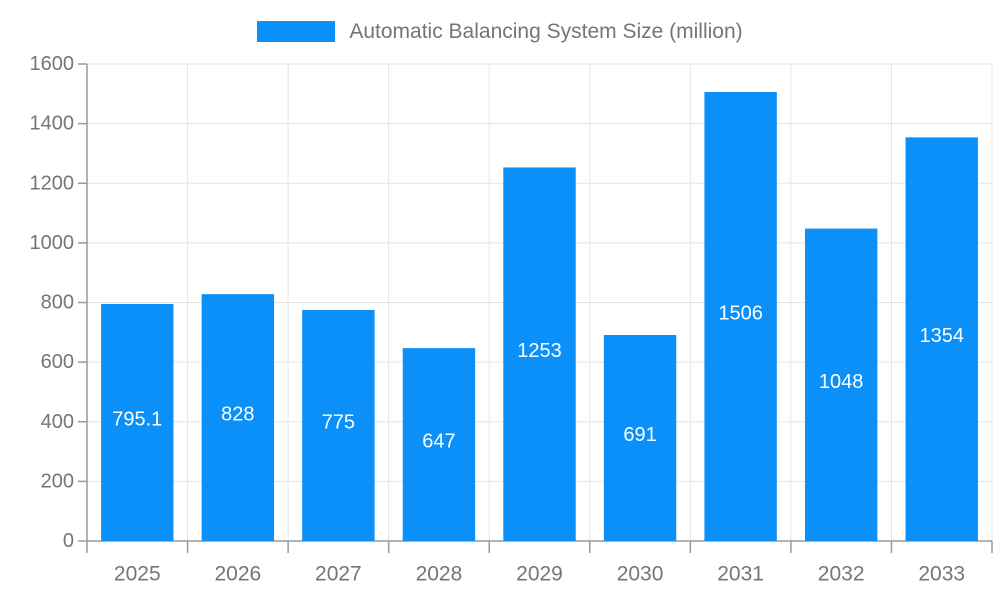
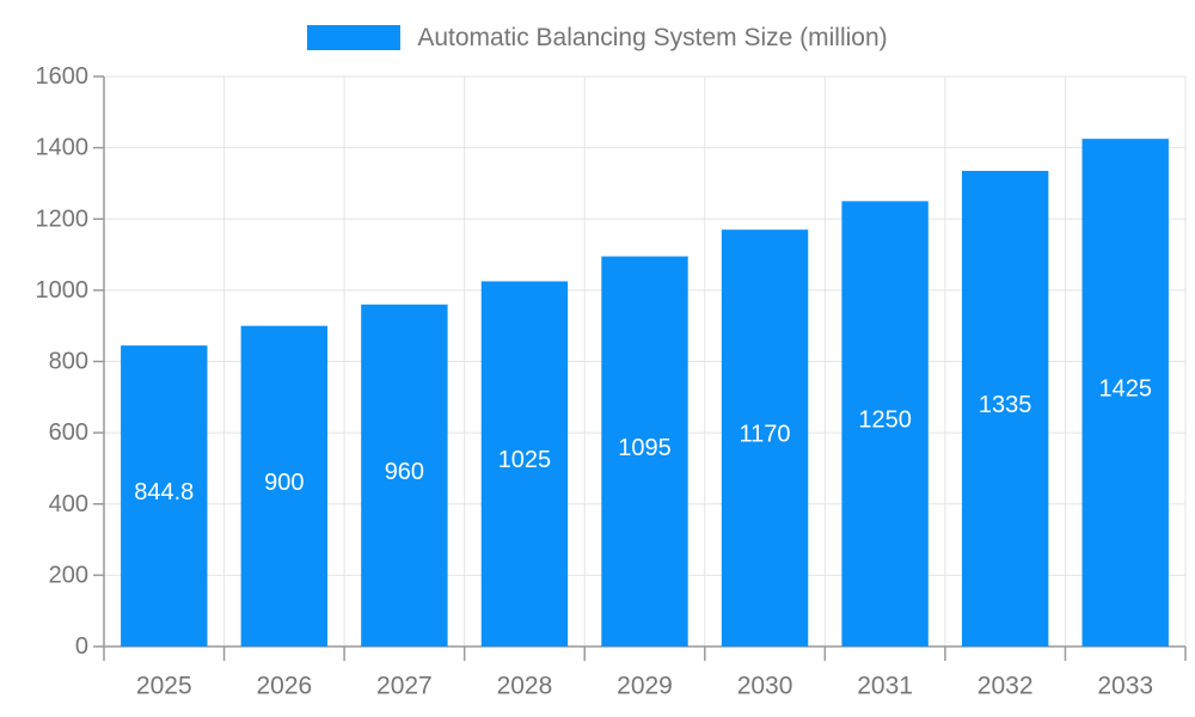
2025: 795.1 -> 844.8
2026: 828 -> 900
2027: 775 -> 960
2028: 647 -> 1025
2029: 1253 -> 1095
2030: 691 -> 1170
2031: 1506 -> 1250
2032: 1048 -> 1335
2033: 1354 -> 1425
